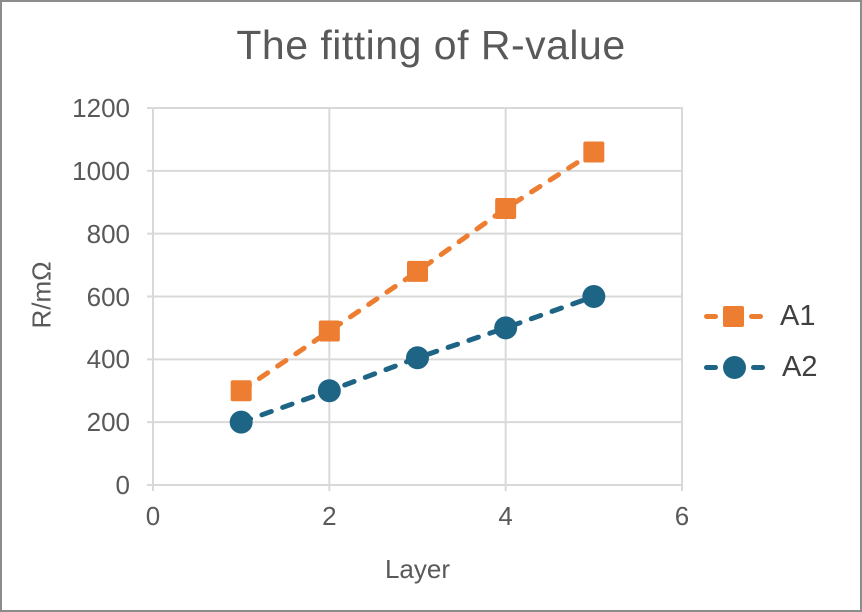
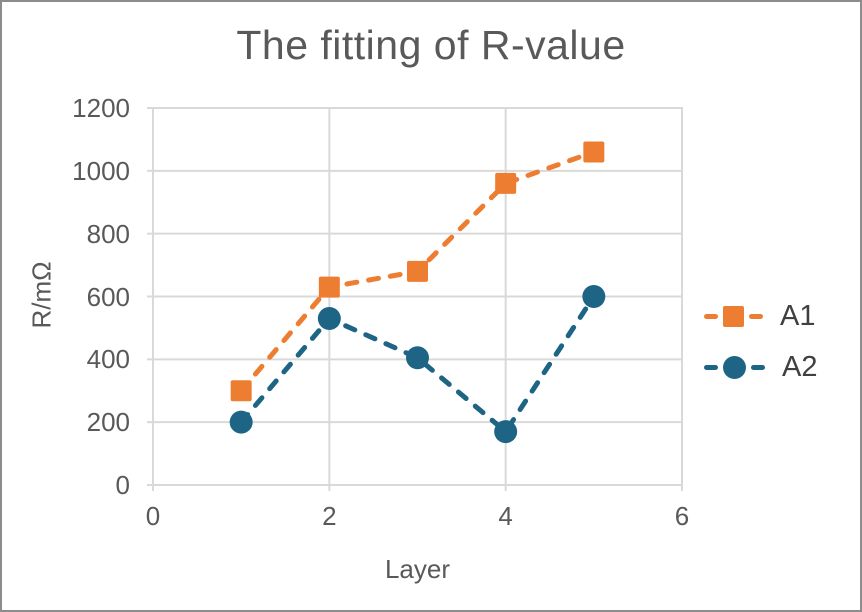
A1/2: 490 -> 630
A2/2: 300 -> 530
A1/4: 880 -> 960
A2/4: 500 -> 170
